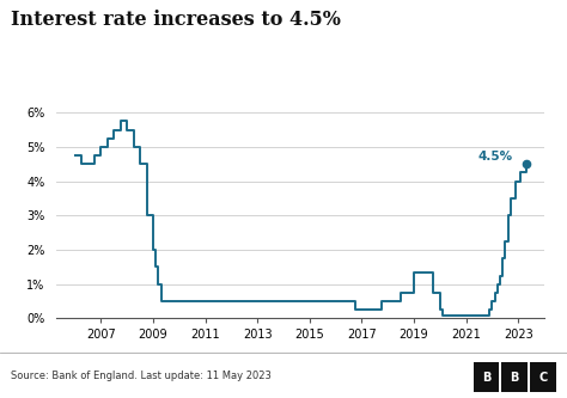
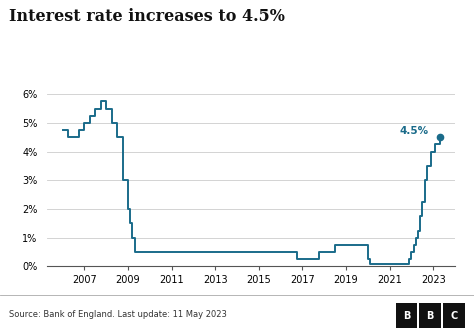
2019: 1.35% -> 0.75%
